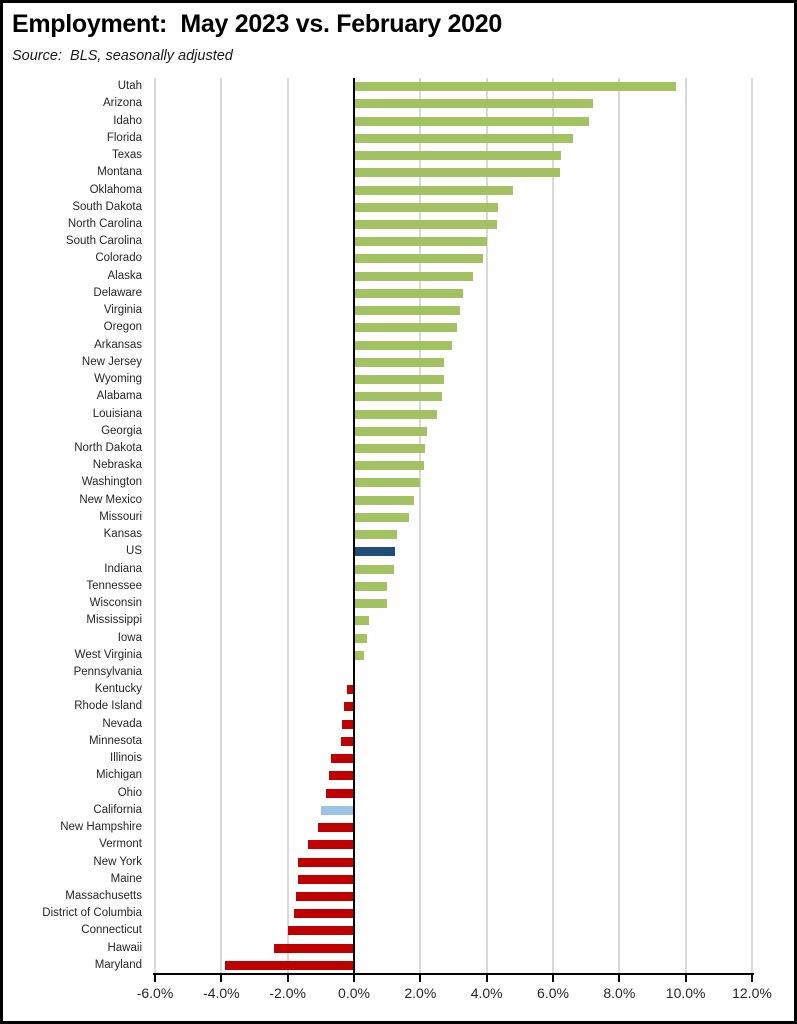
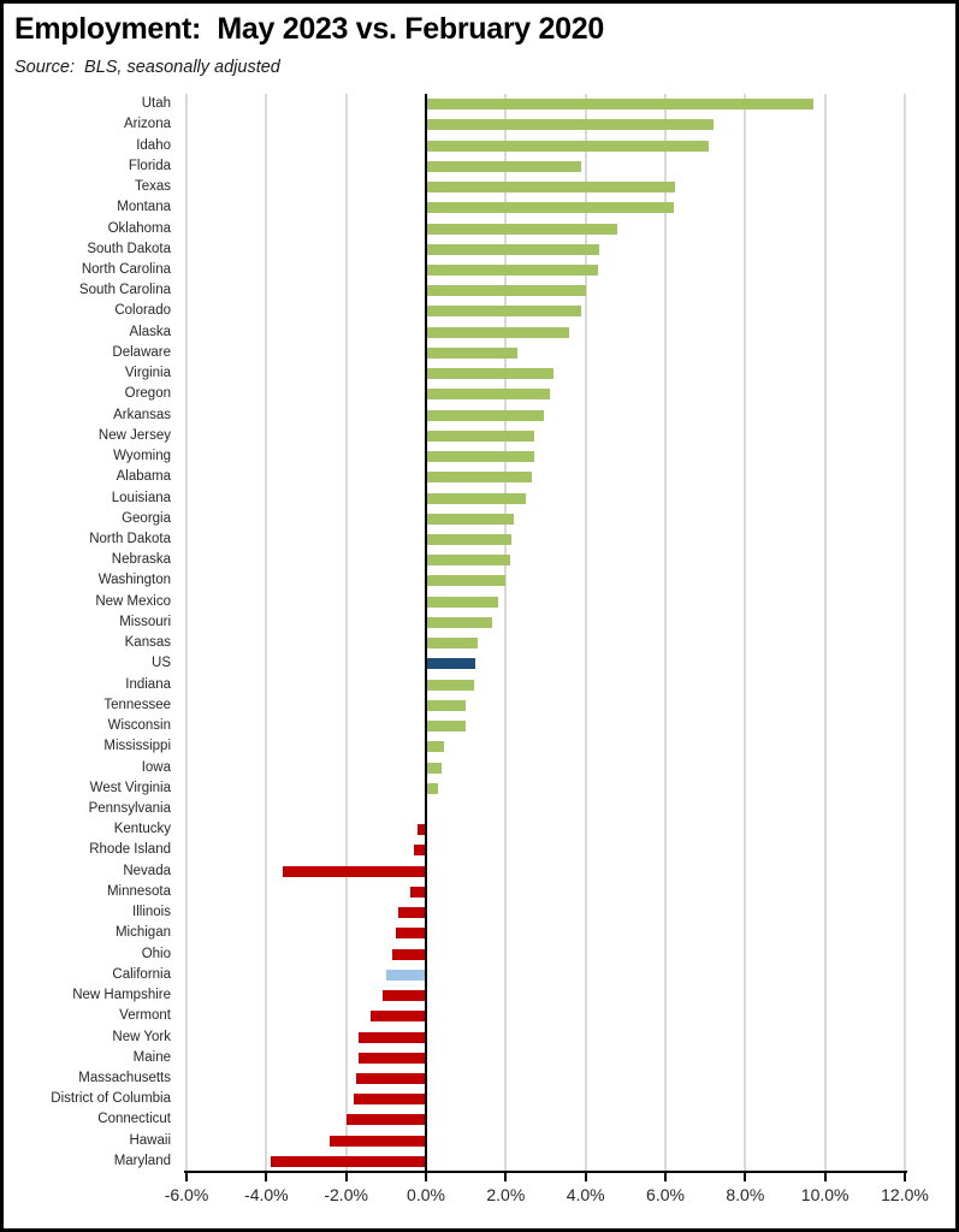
Florida: 6.6% -> 3.9%
Delaware: 3.3% -> 2.3%
Nevada: -0.3% -> -3.6%
